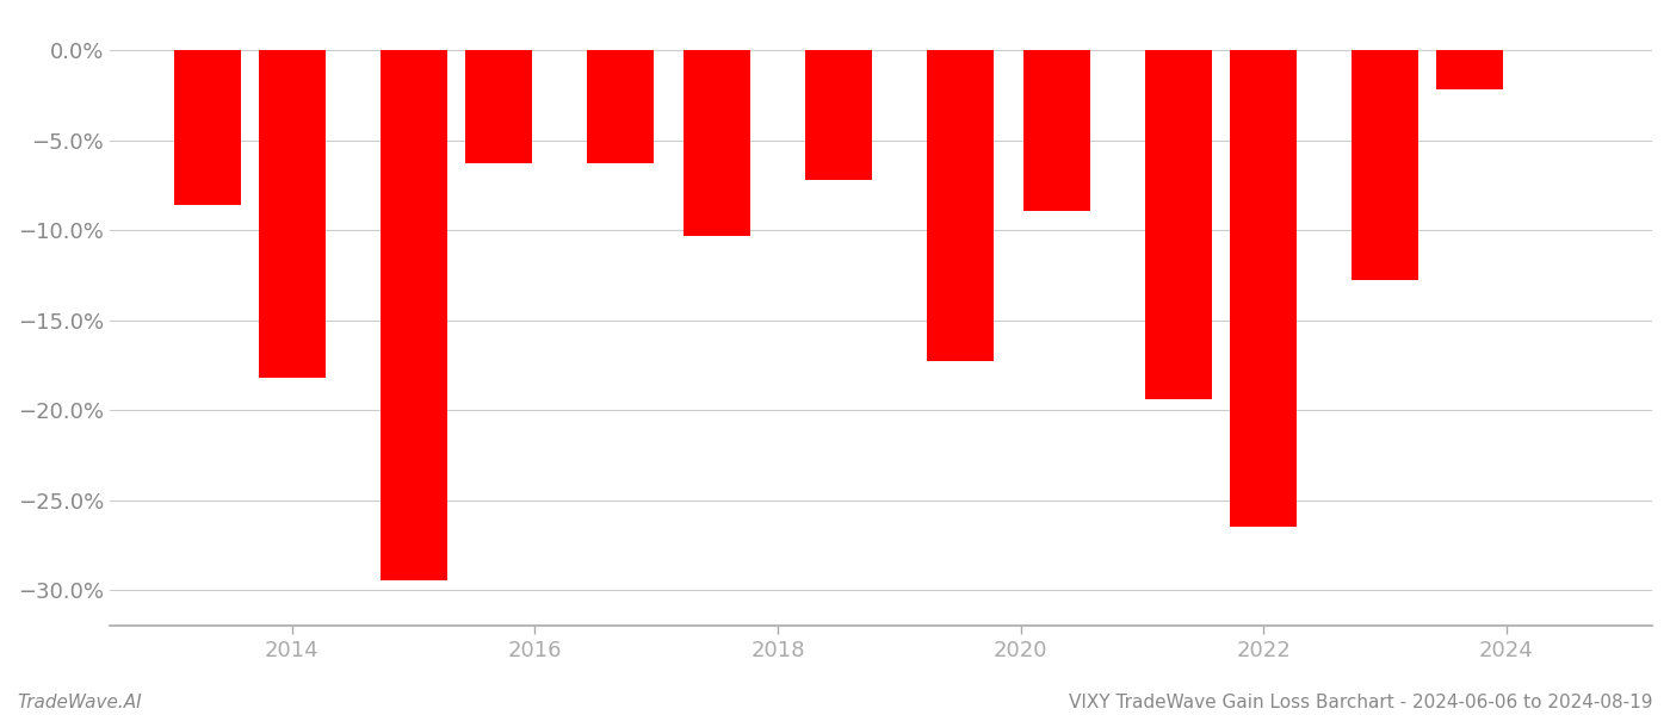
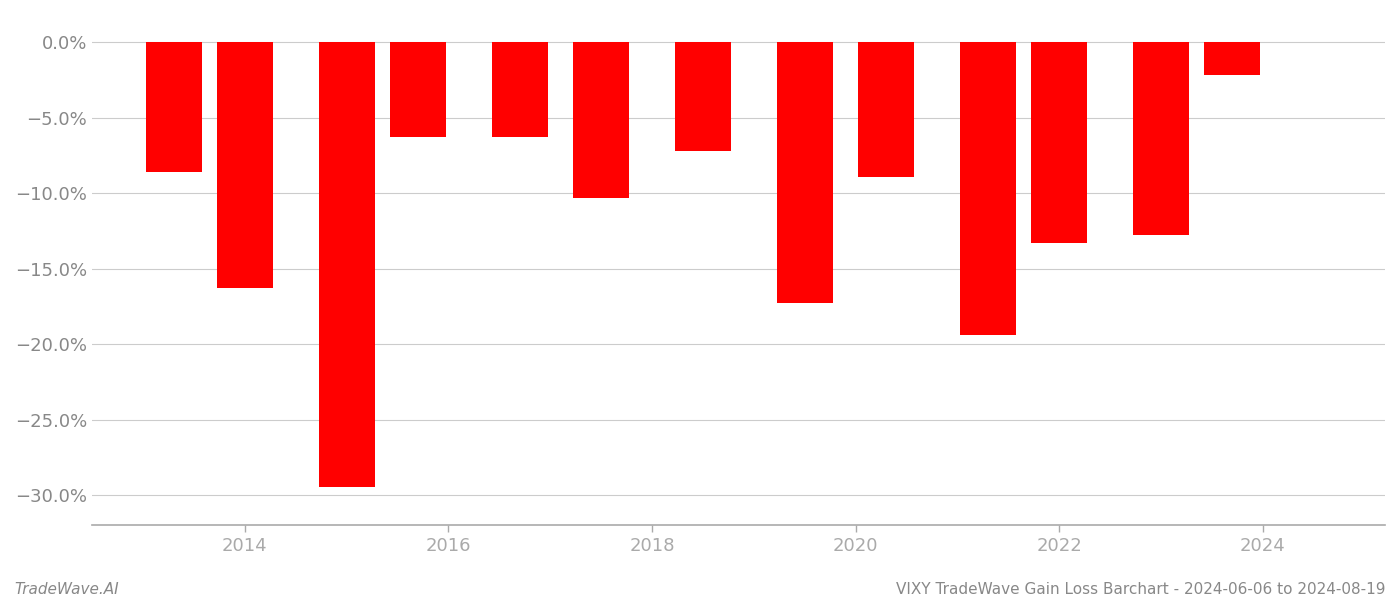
2014: -18.2% -> -16.3%
2022: -26.5% -> -13.3%
